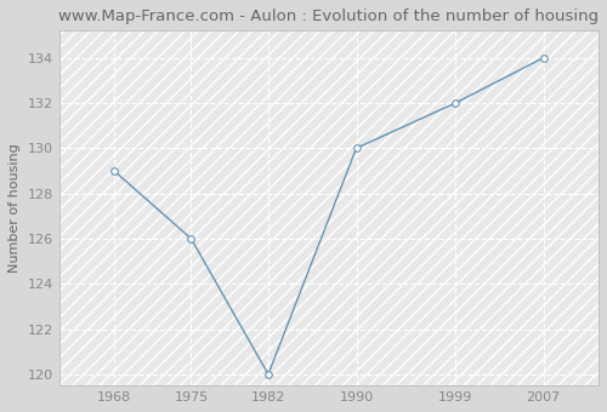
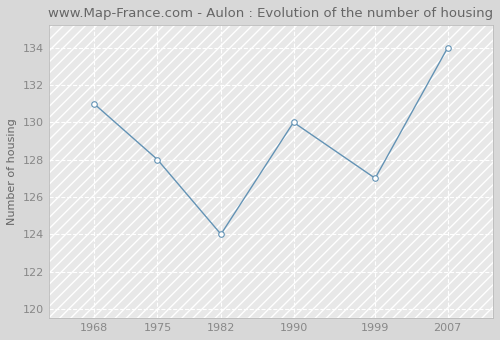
1968: 129 -> 131
1975: 126 -> 128
1982: 120 -> 124
1999: 132 -> 127
